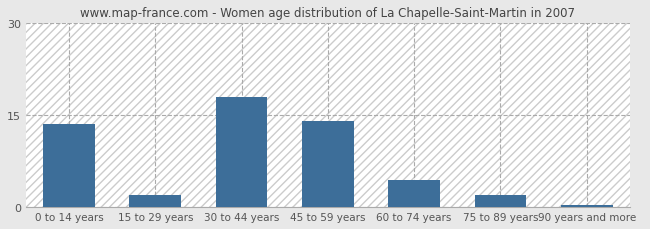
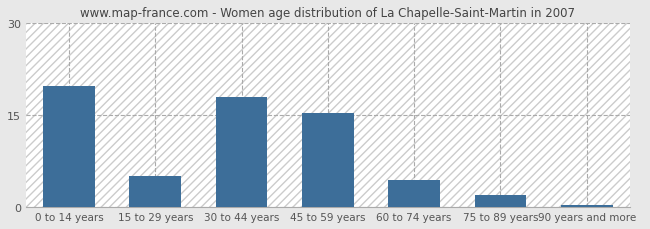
0 to 14 years: 13.5 -> 19.8
15 to 29 years: 2.0 -> 5.0
45 to 59 years: 14.0 -> 15.4
